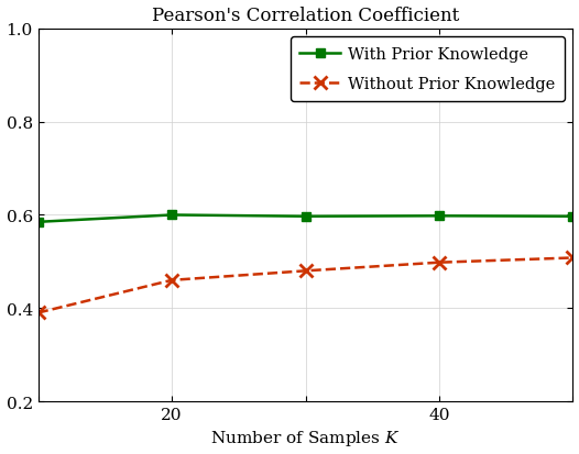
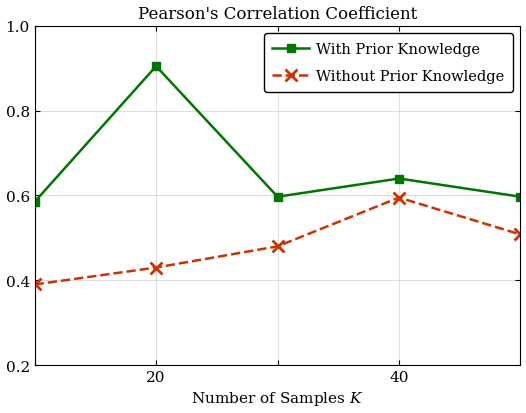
With Prior Knowledge/20: 0.600 -> 0.905
Without Prior Knowledge/20: 0.460 -> 0.430
With Prior Knowledge/40: 0.598 -> 0.640
Without Prior Knowledge/40: 0.498 -> 0.595
